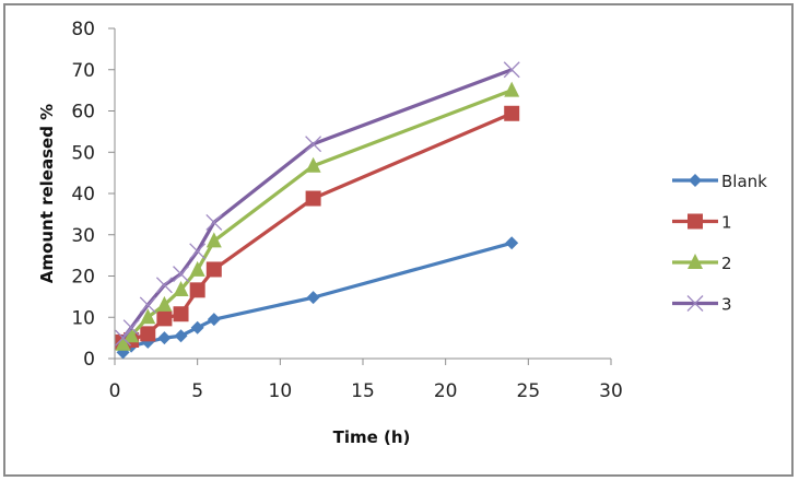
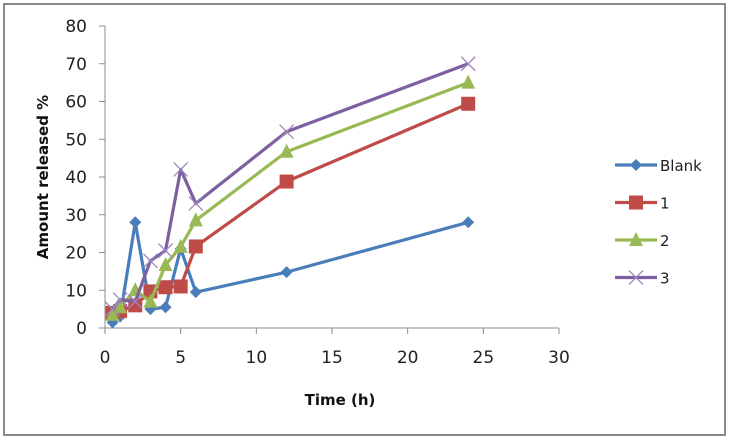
Blank/2: 4 -> 28
3/2: 13 -> 7
2/3: 13 -> 7
Blank/5: 8 -> 21
1/5: 17 -> 11
3/5: 26 -> 42
